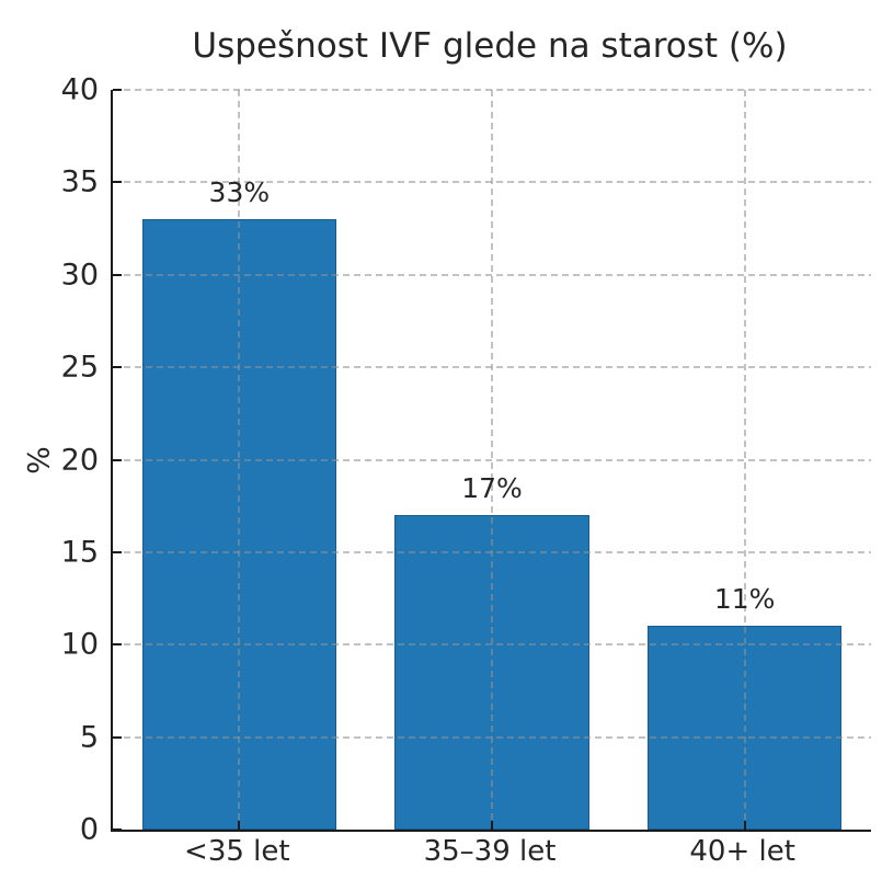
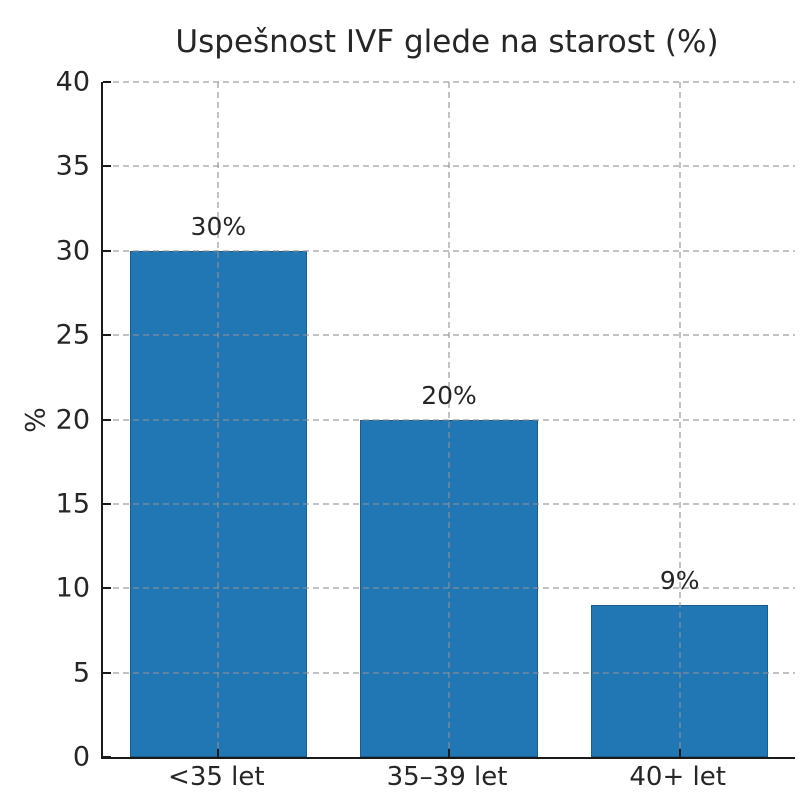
<35 let: 33% -> 30%
35–39 let: 17% -> 20%
40+ let: 11% -> 9%
